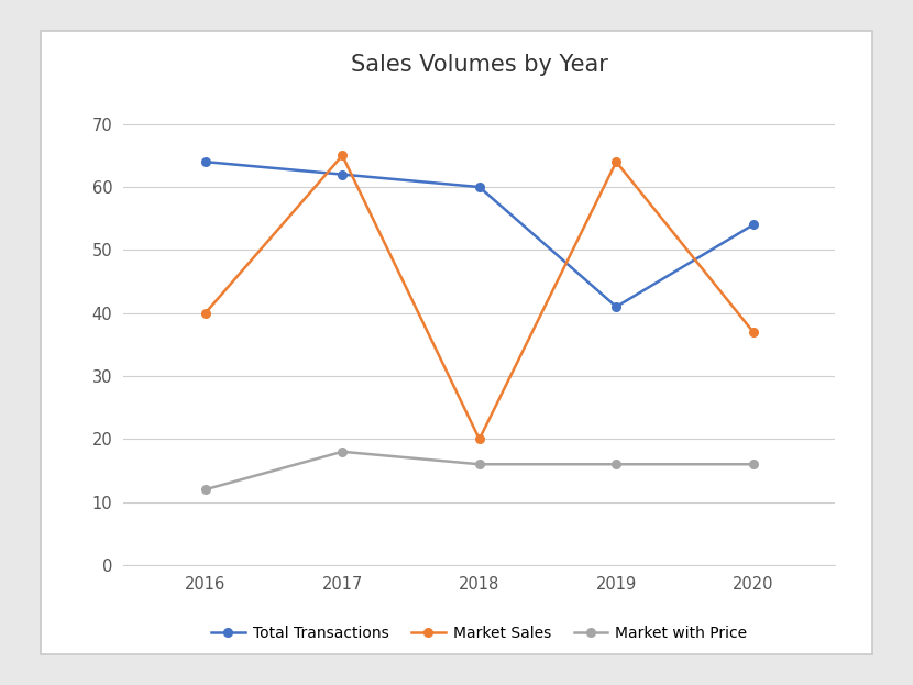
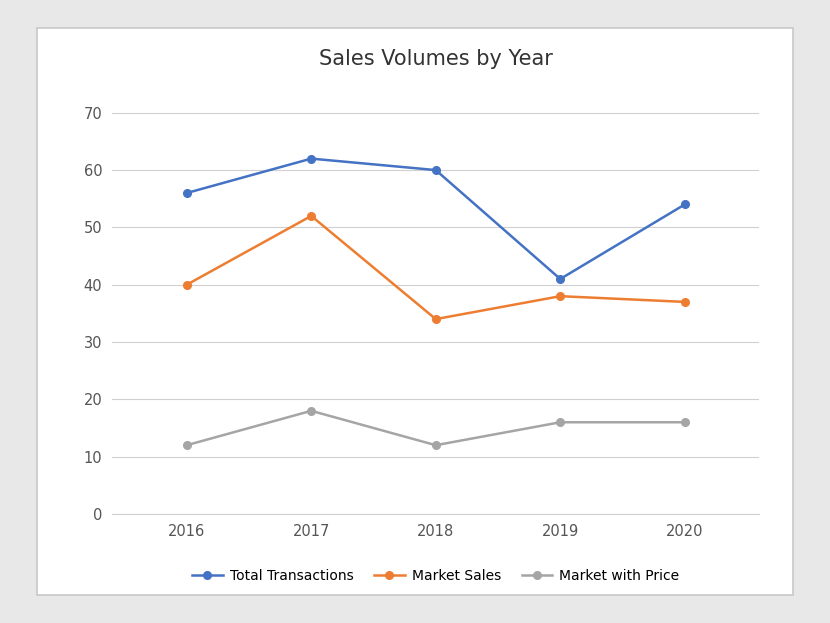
Total Transactions/2016: 64 -> 56
Market Sales/2017: 65 -> 52
Market Sales/2018: 20 -> 34
Market with Price/2018: 16 -> 12
Market Sales/2019: 64 -> 38
